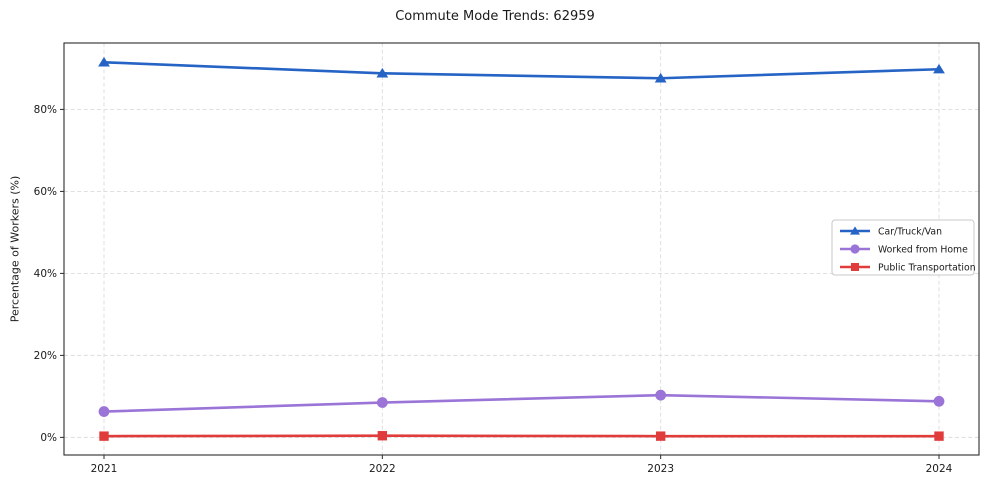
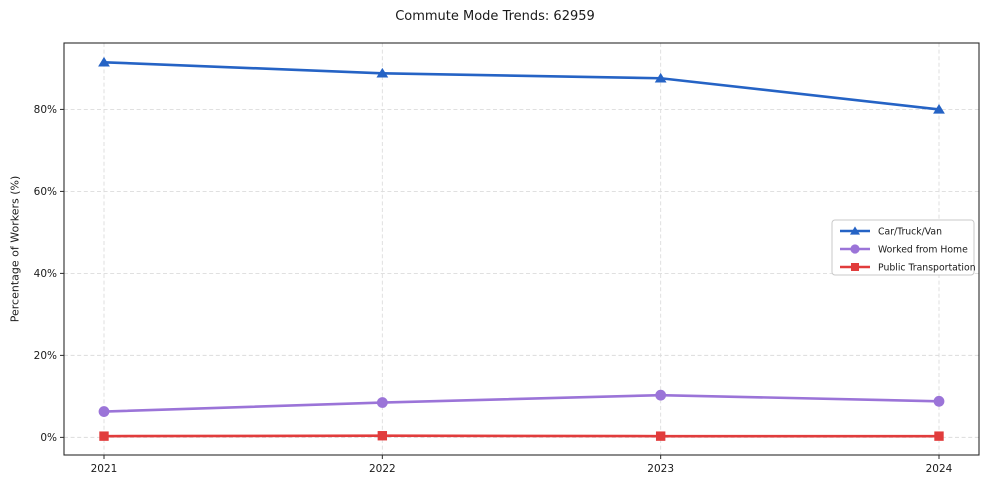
Car/Truck/Van/2024: 90% -> 80%
